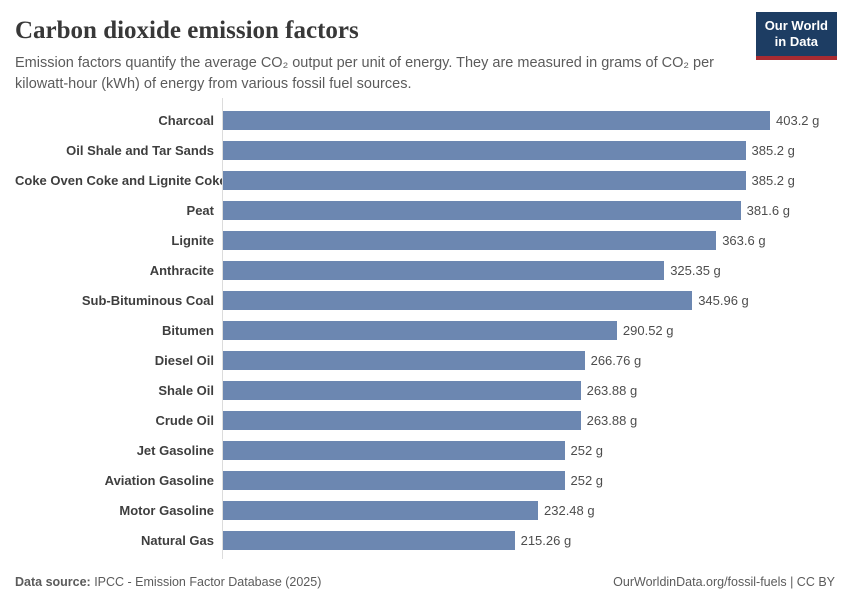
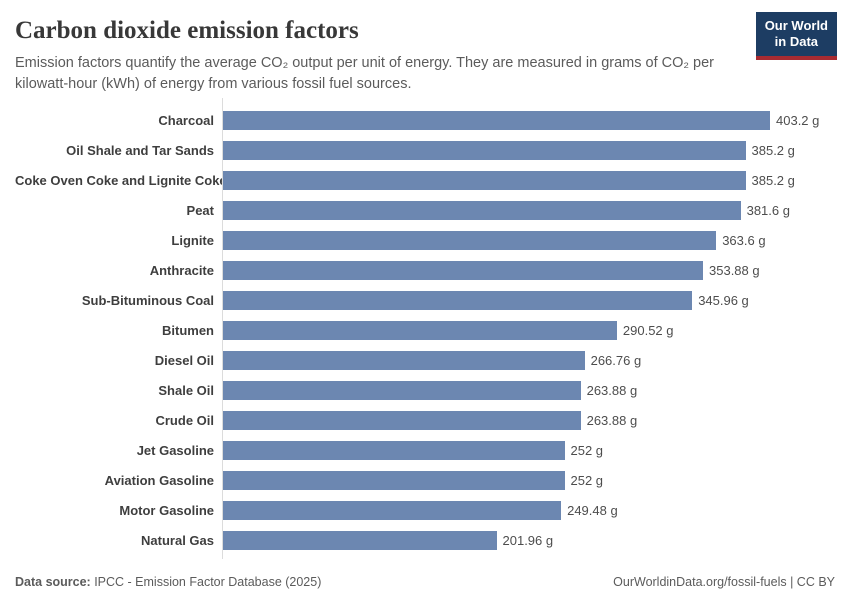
Anthracite: 325.35 -> 353.88
Motor Gasoline: 232.48 -> 249.48
Natural Gas: 215.26 -> 201.96
